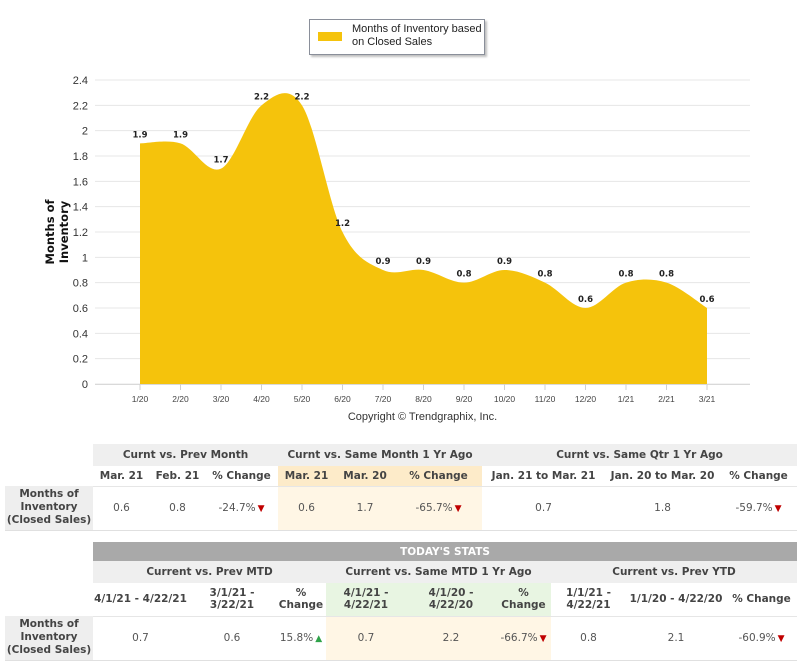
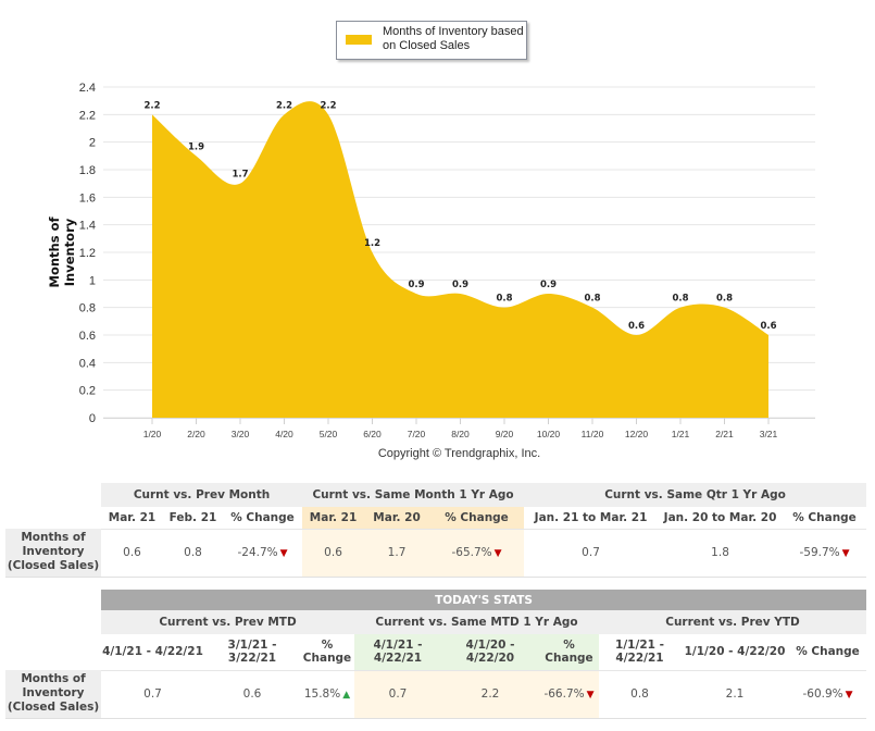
1/20: 1.9 -> 2.2
